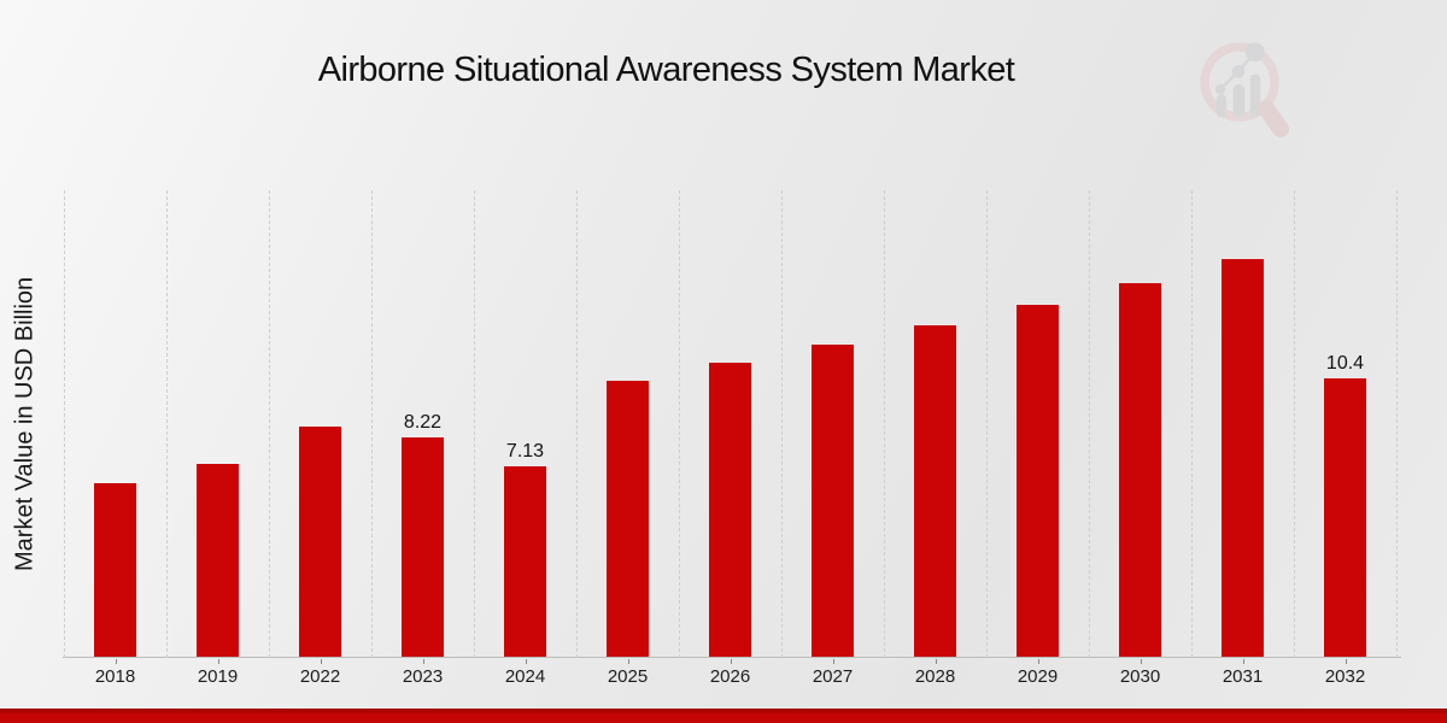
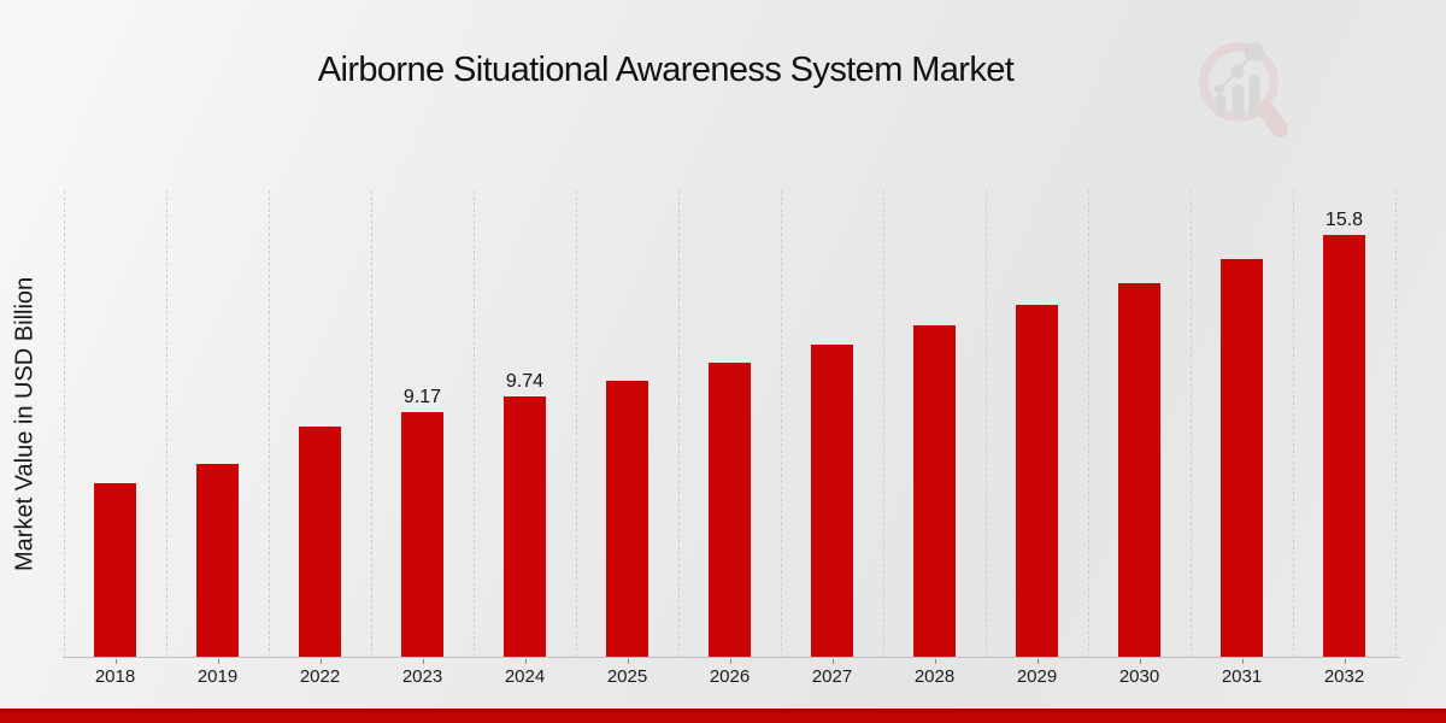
2023: 8.22 -> 9.17
2024: 7.13 -> 9.74
2032: 10.4 -> 15.8
